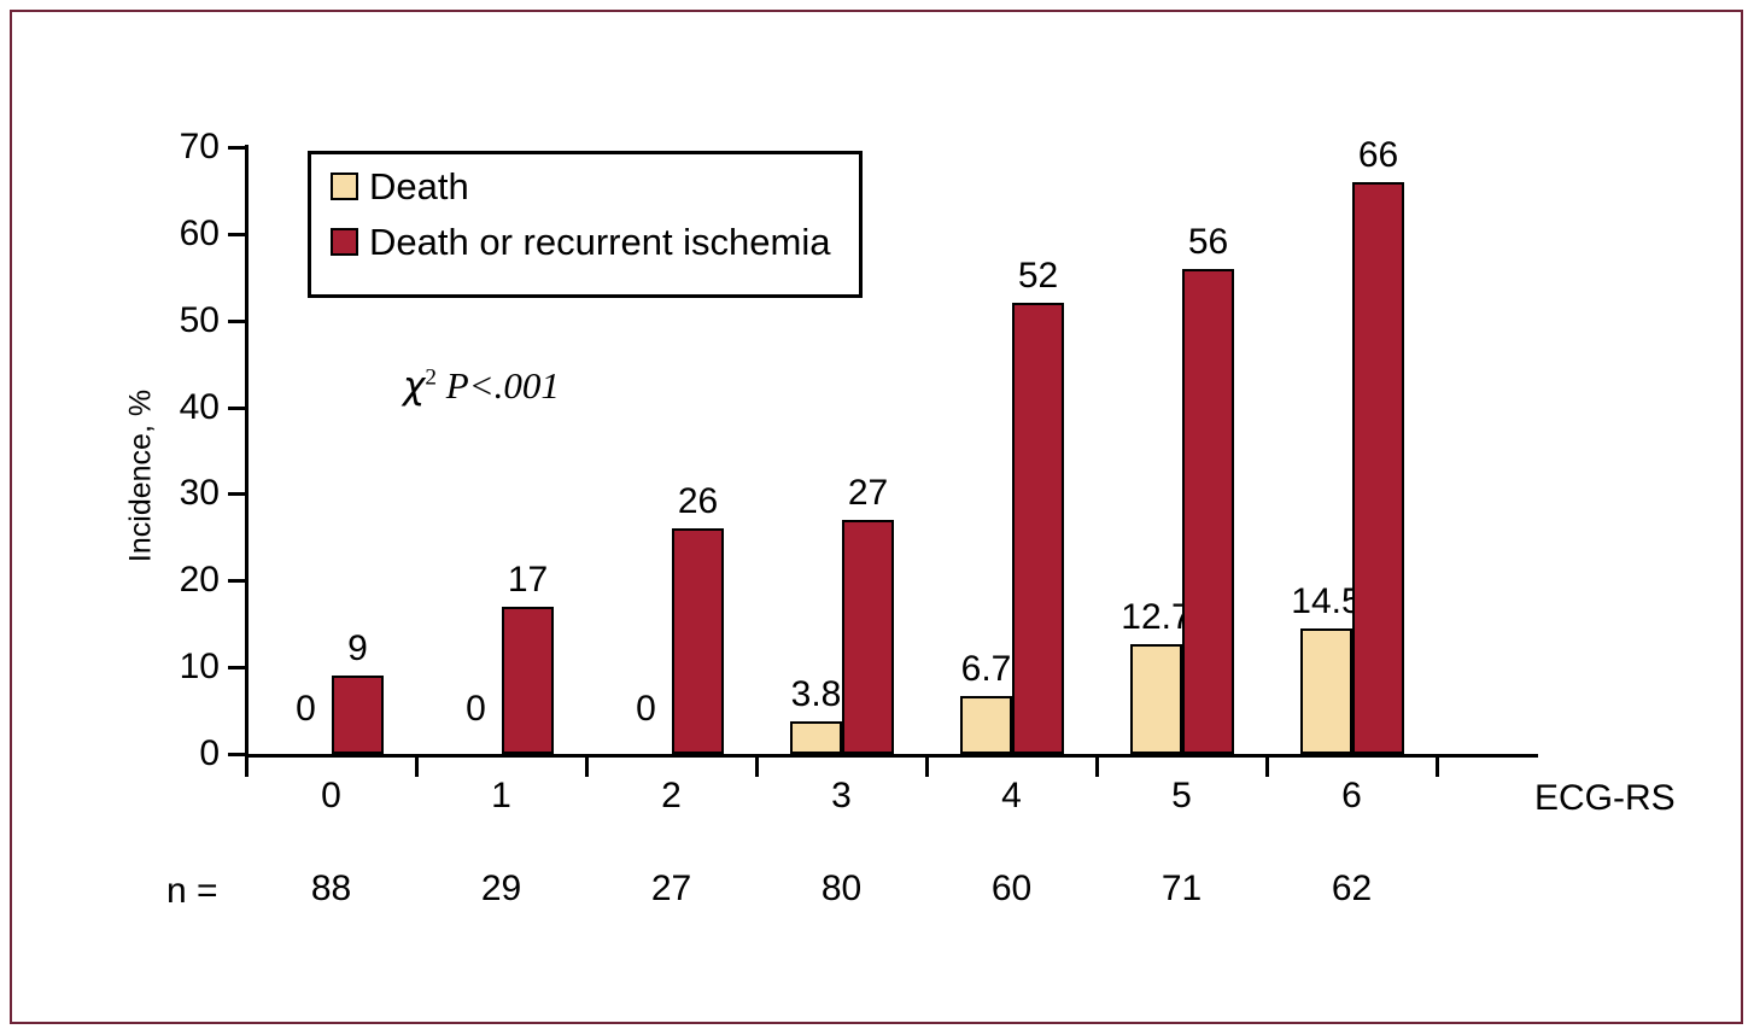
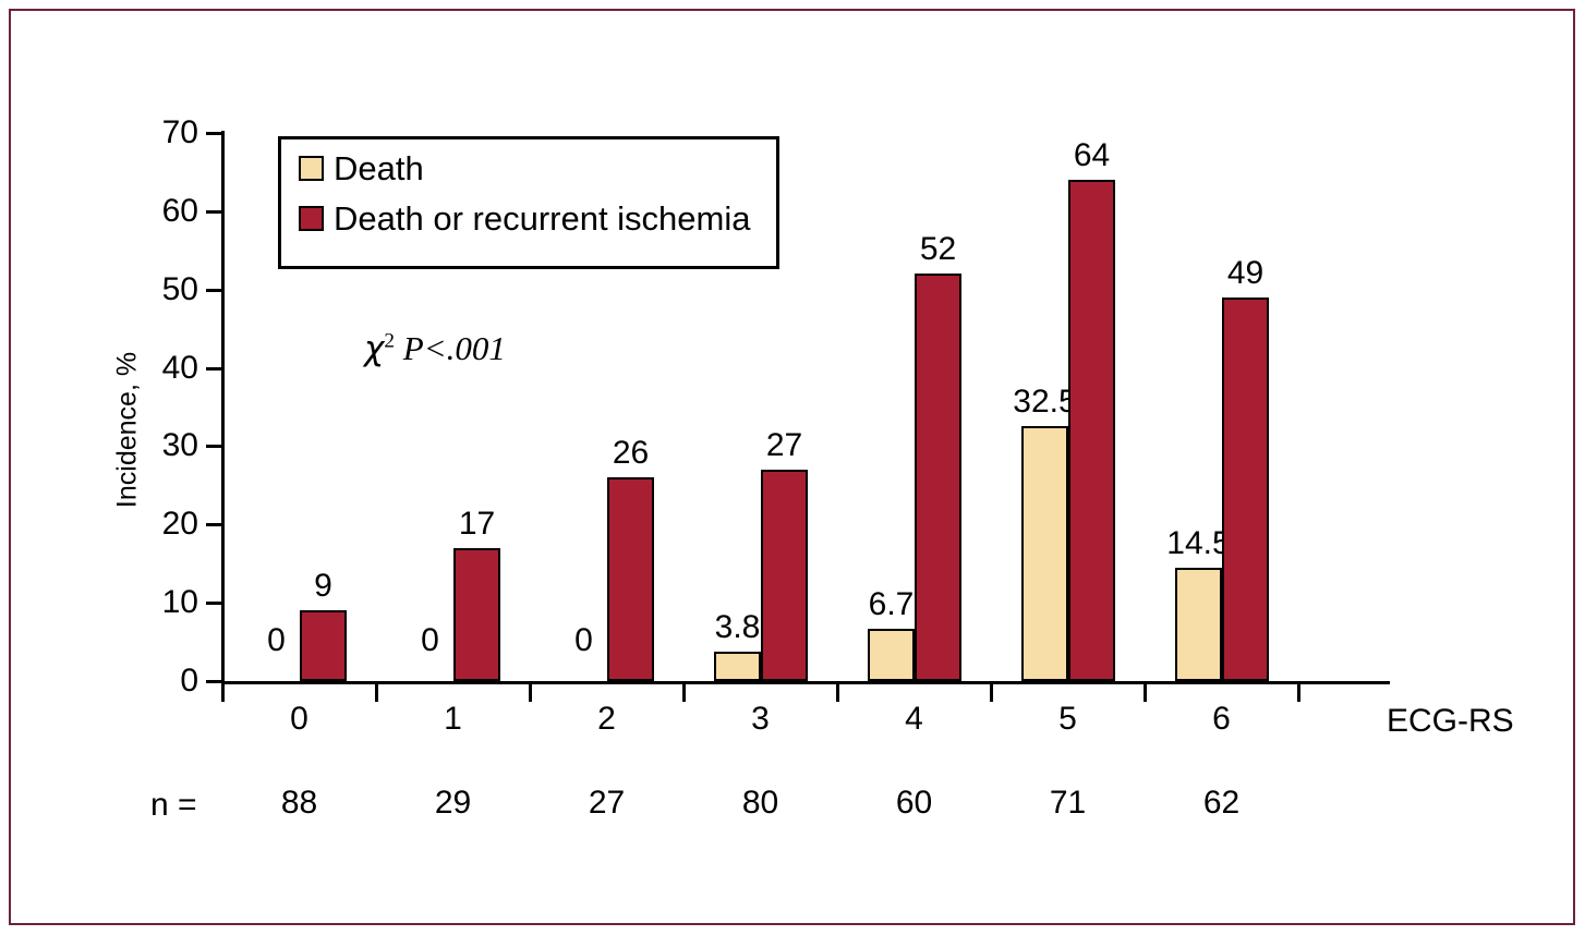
Death/5: 12.7 -> 32.5
Death or recurrent ischemia/5: 56 -> 64
Death or recurrent ischemia/6: 66 -> 49
